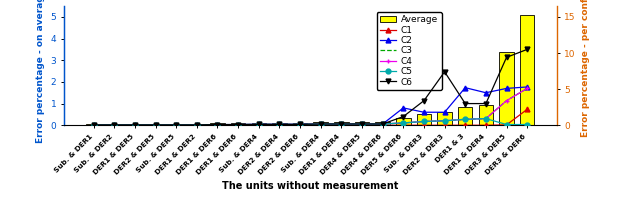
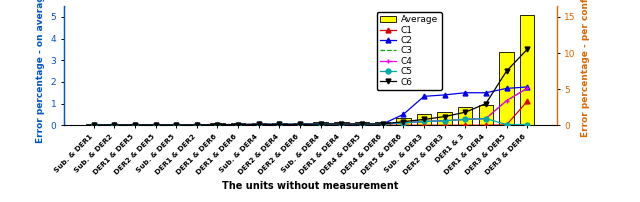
C2/DER5 & DER6: 2.4 -> 1.5
C6/DER5 & DER6: 1.2 -> 0.5
C2/Sub. & DER3: 1.8 -> 4.0
C6/Sub. & DER3: 3.4 -> 0.8
C2/DER2 & DER3: 1.8 -> 4.2
C6/DER2 & DER3: 7.4 -> 1.2
C2/DER1 & 3: 5.2 -> 4.5
C6/DER1 & 3: 3.0 -> 1.8
C6/DER3 & DER5: 9.4 -> 7.5
C1/DER3 & DER6: 2.2 -> 3.3
